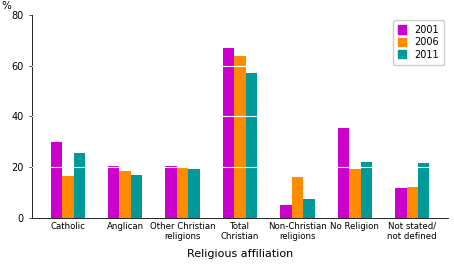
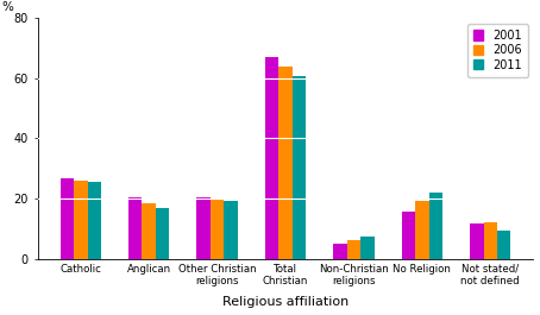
2001/Catholic: 30.0 -> 26.5
2006/Catholic: 16.5 -> 26.0
2011/Total Christian: 57.0 -> 60.5
2006/Non-Christian religions: 16.0 -> 6.0
2001/No Religion: 35.5 -> 15.5
2011/Not stated/ not defined: 21.5 -> 9.5
